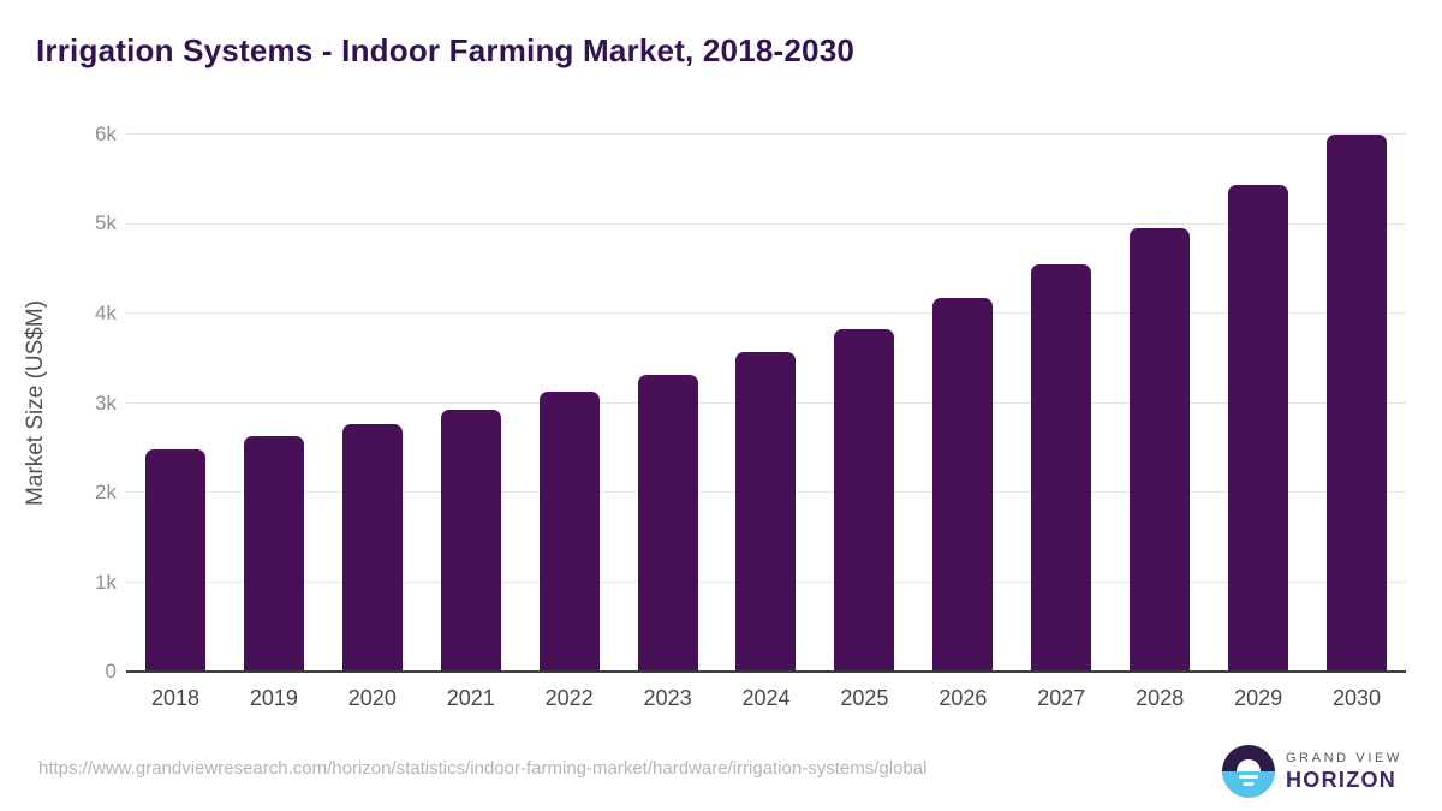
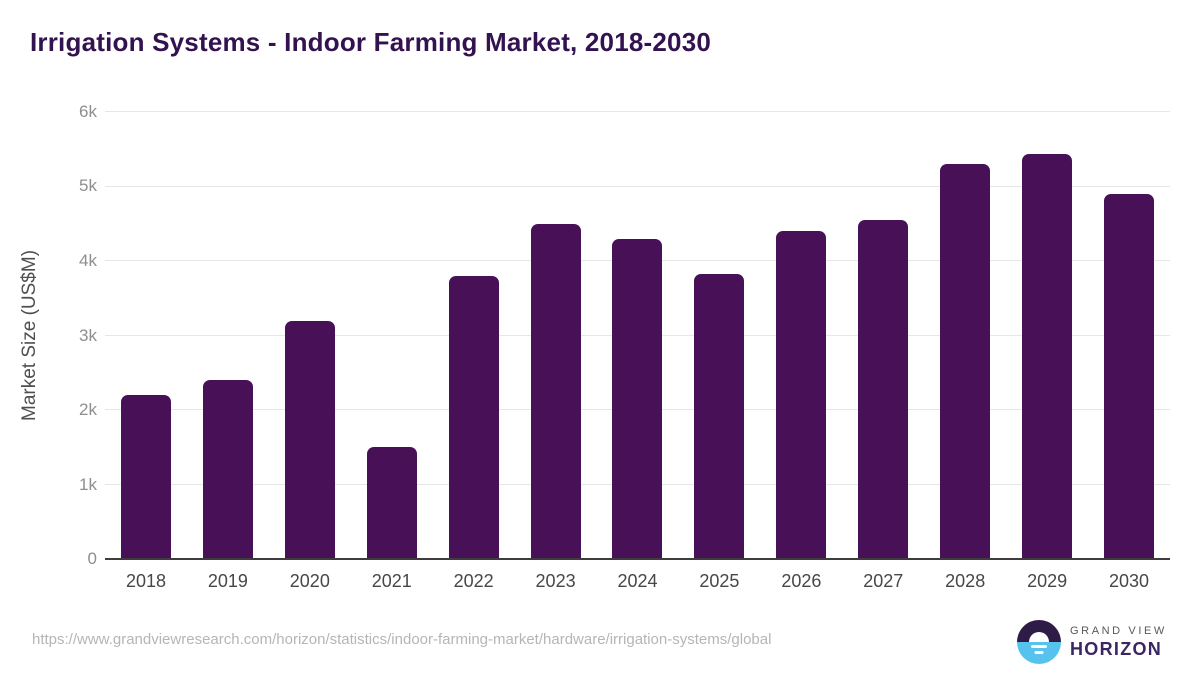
2018: 2.5k -> 2.2k
2019: 2.6k -> 2.4k
2020: 2.8k -> 3.2k
2021: 2.9k -> 1.5k
2022: 3.1k -> 3.8k
2023: 3.3k -> 4.5k
2024: 3.6k -> 4.3k
2026: 4.2k -> 4.4k
2028: 5.0k -> 5.3k
2030: 6.0k -> 4.9k
